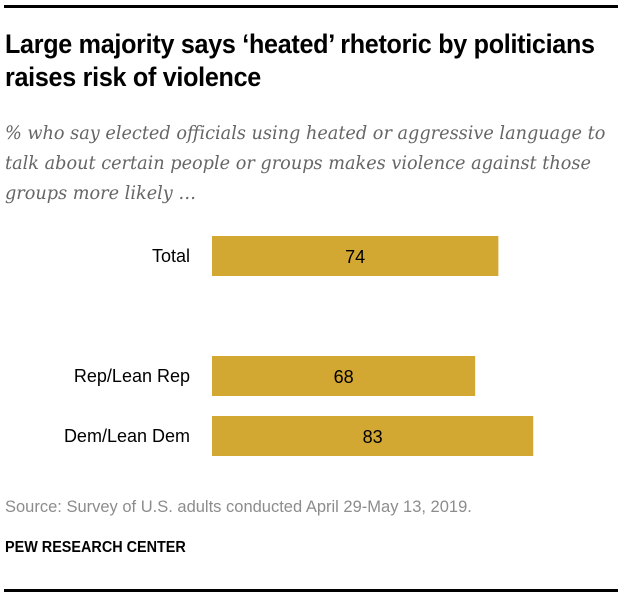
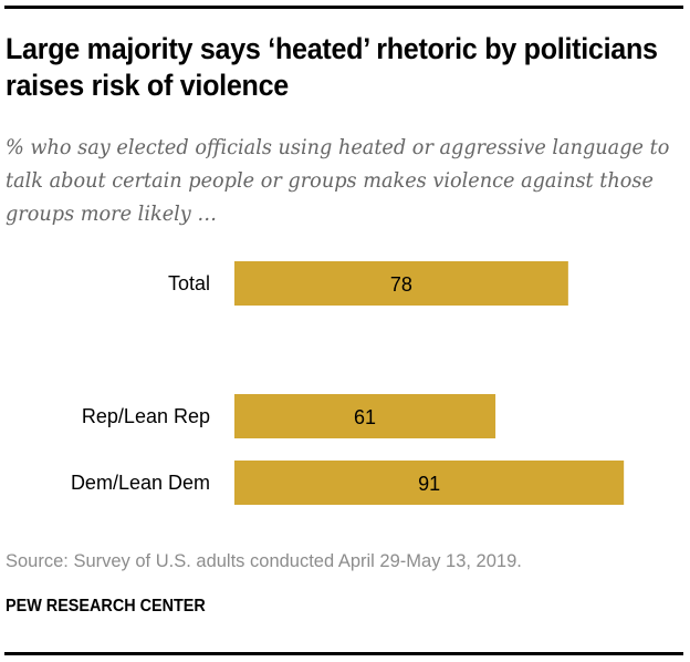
Total: 74 -> 78
Rep/Lean Rep: 68 -> 61
Dem/Lean Dem: 83 -> 91
